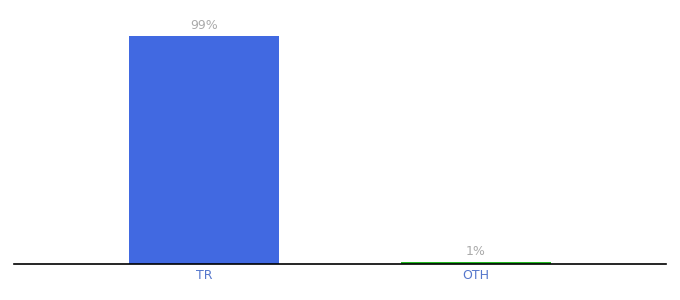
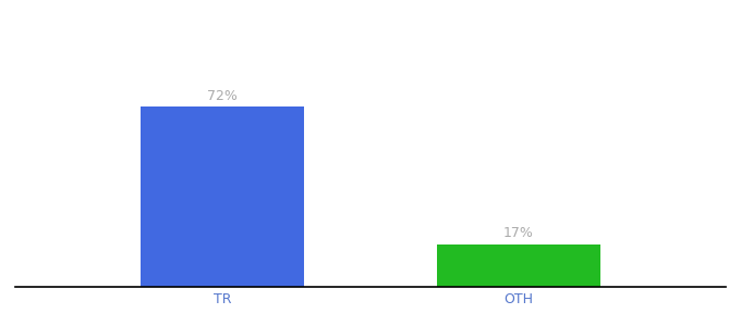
TR: 99% -> 72%
OTH: 1% -> 17%
